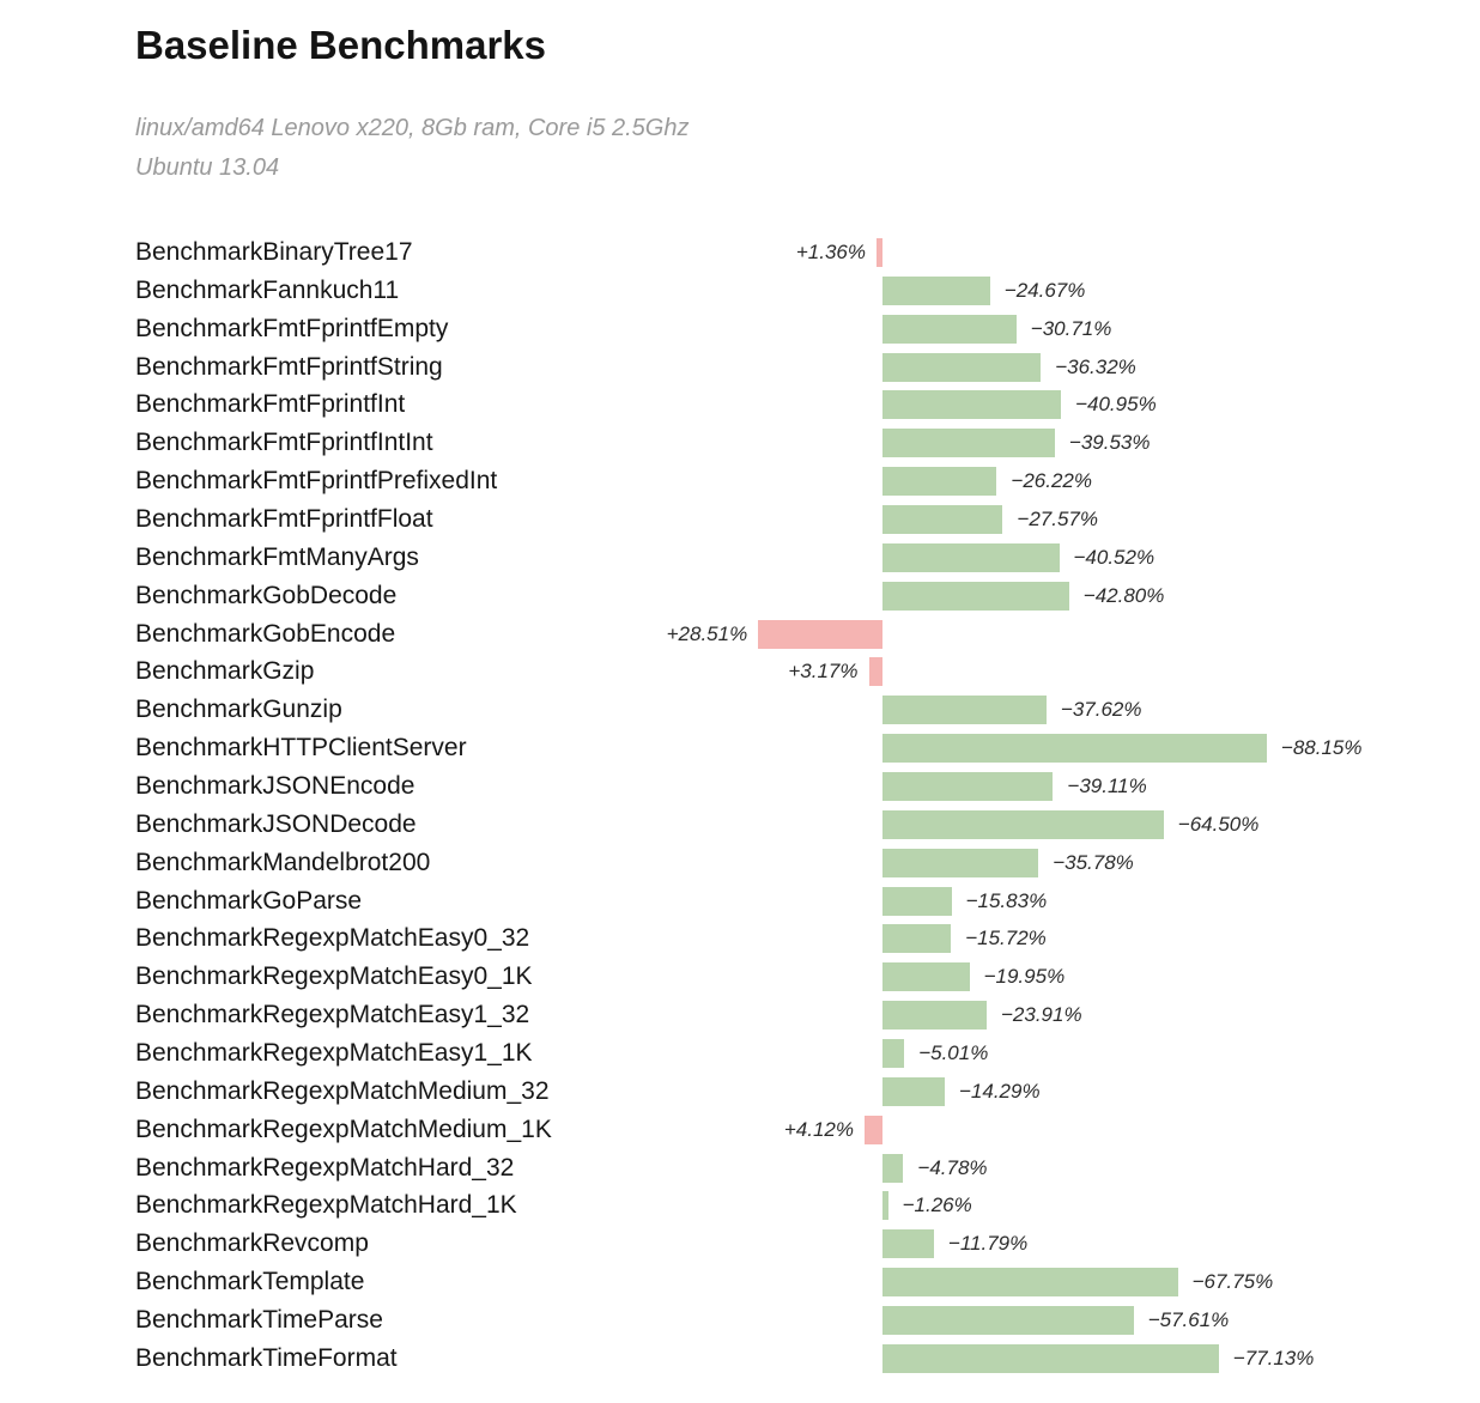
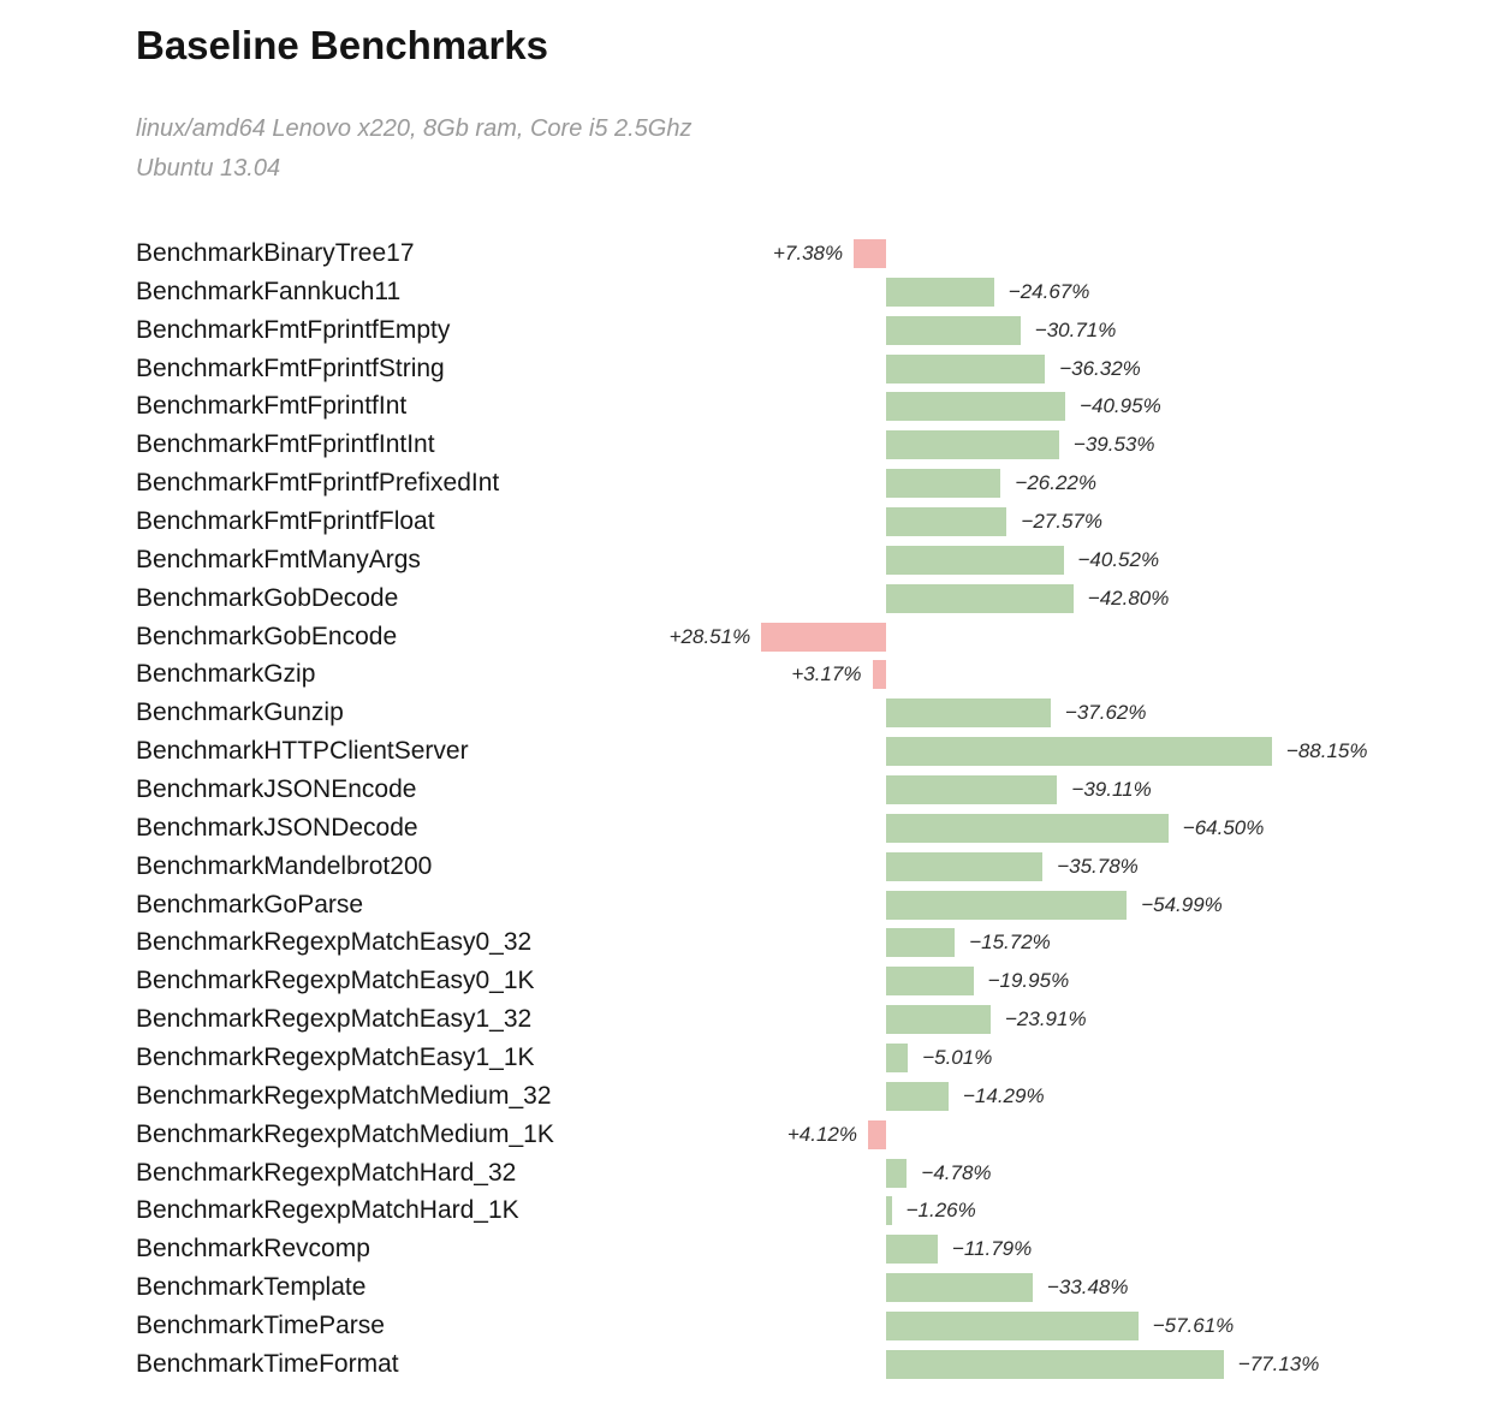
BenchmarkBinaryTree17: +1.36% -> +7.38%
BenchmarkGoParse: −15.83% -> −54.99%
BenchmarkTemplate: −67.75% -> −33.48%
